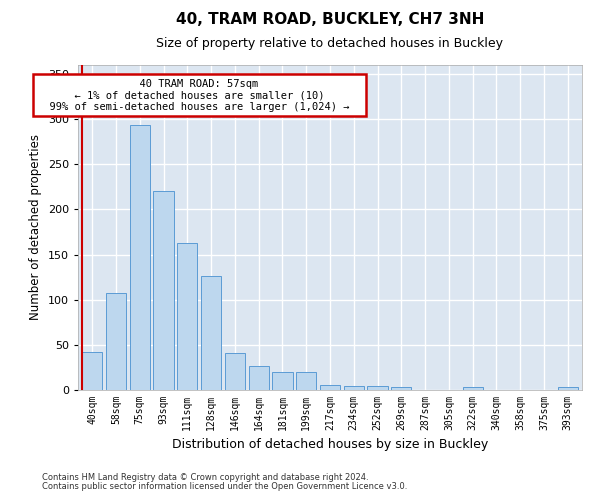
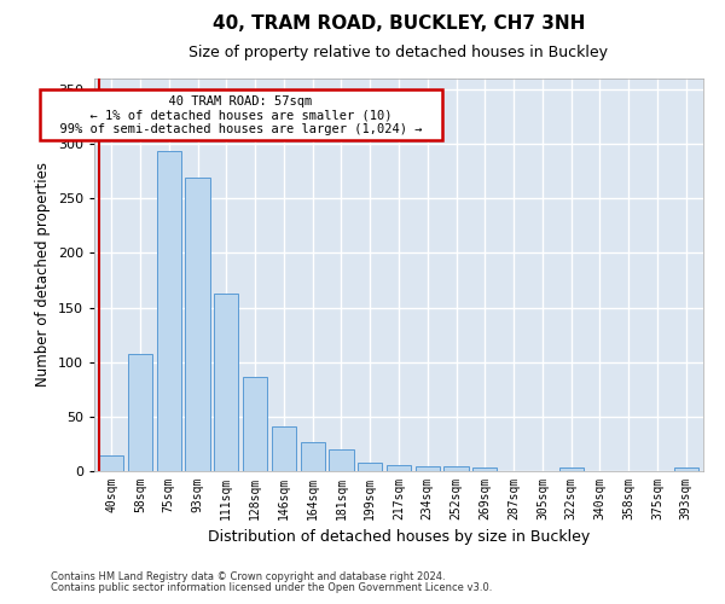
40sqm: 42 -> 14
93sqm: 220 -> 269
128sqm: 126 -> 86
199sqm: 20 -> 8
